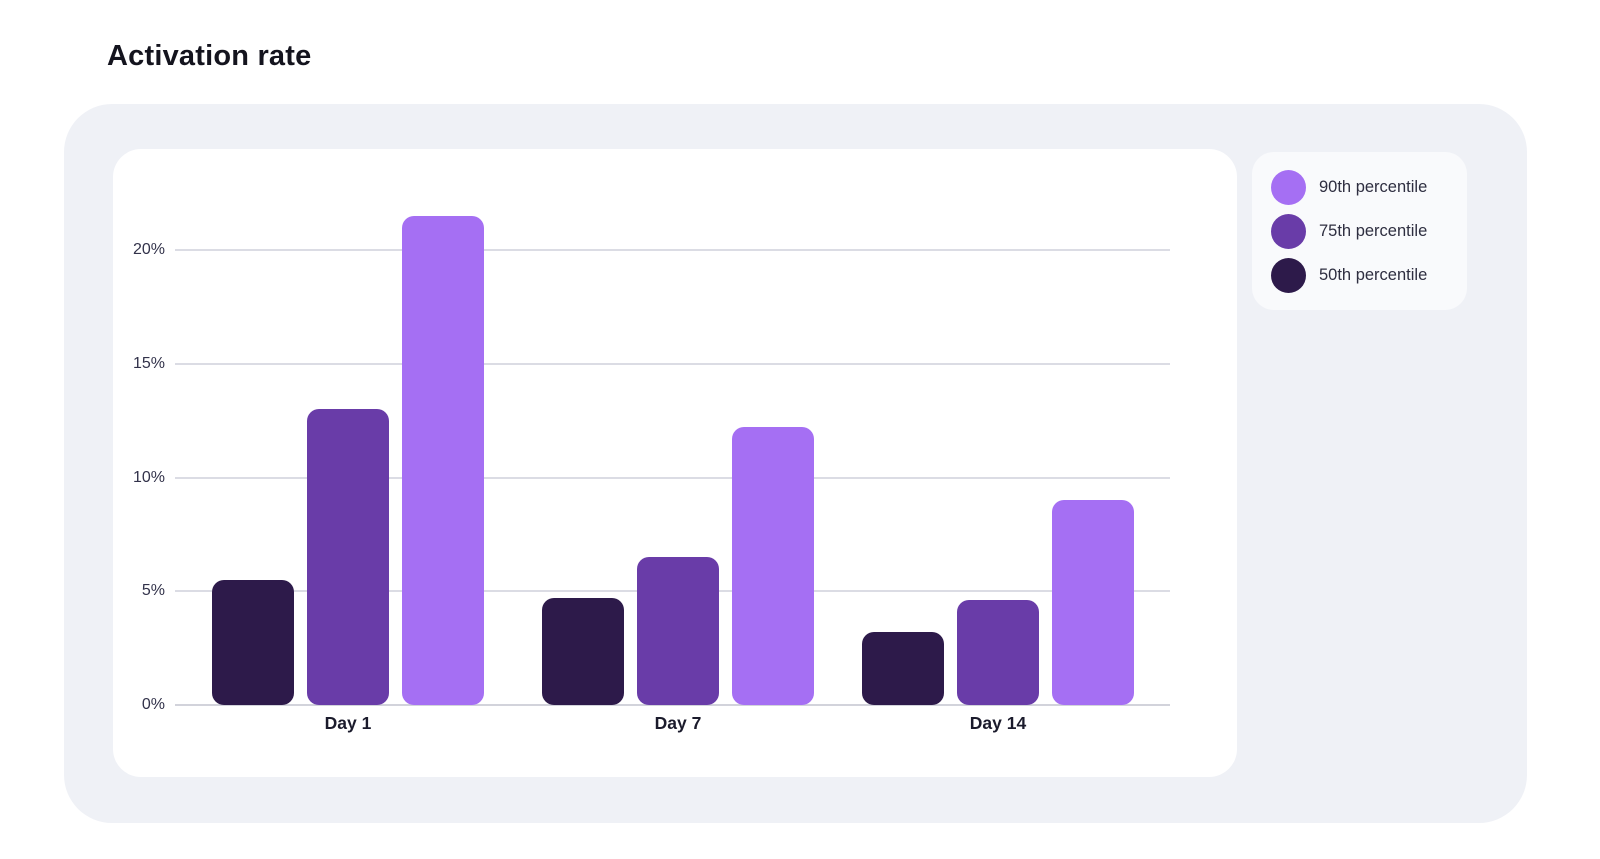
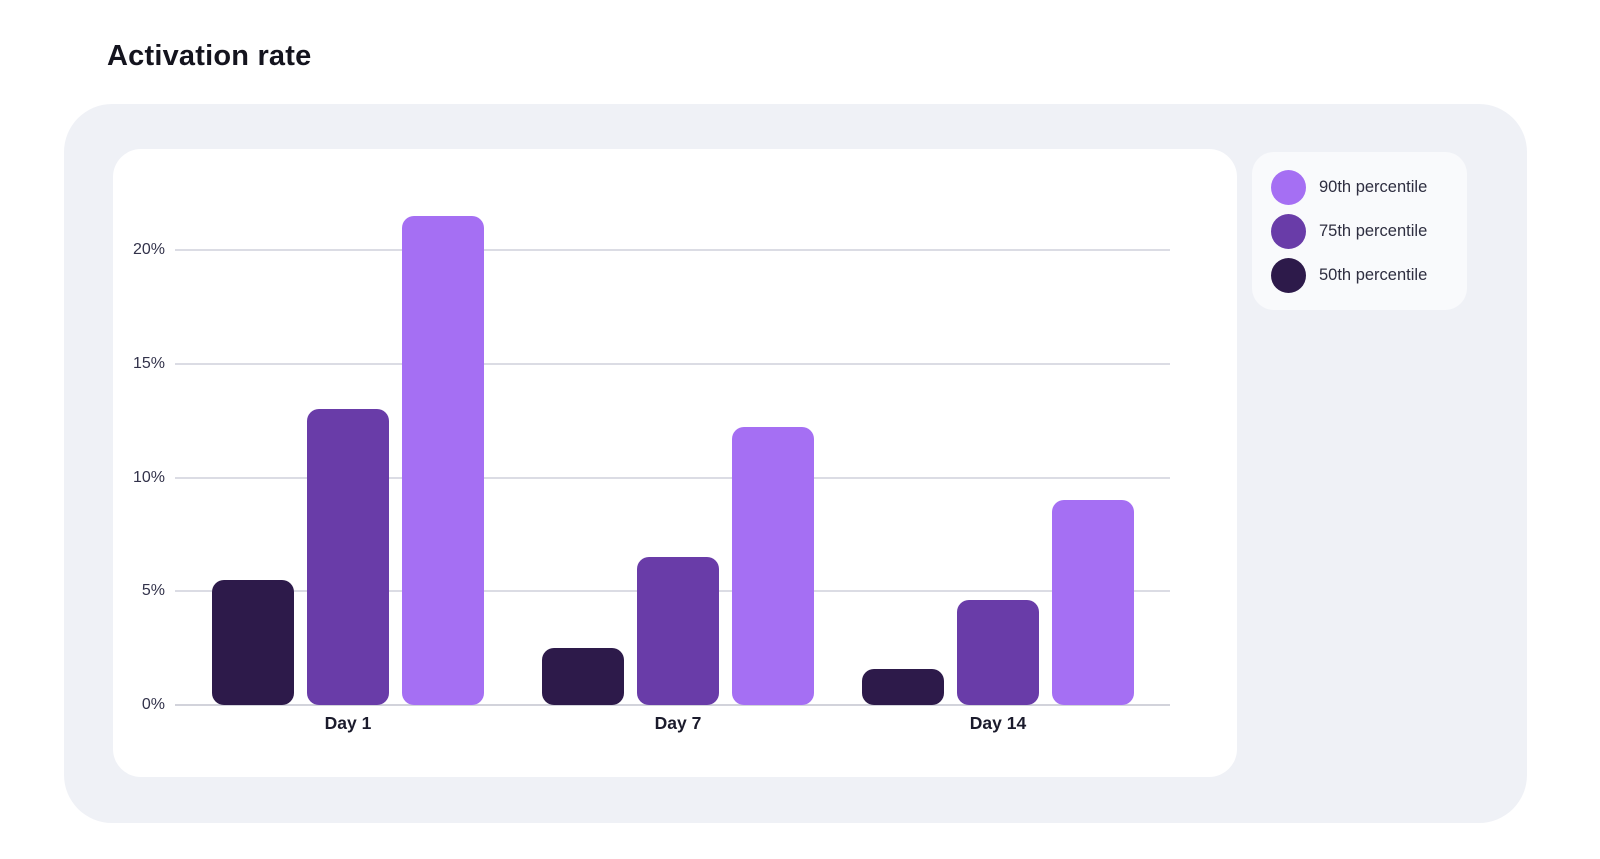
50th percentile/Day 7: 4.7% -> 2.5%
50th percentile/Day 14: 3.2% -> 1.6%
